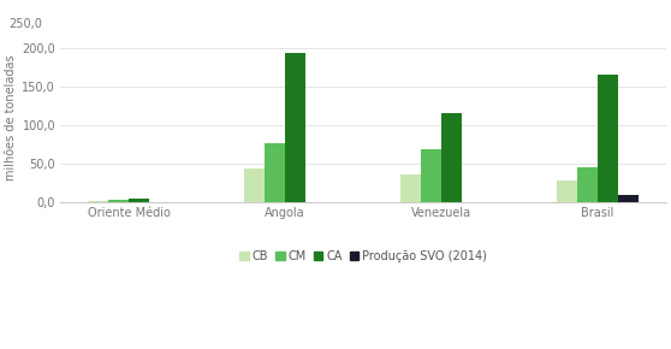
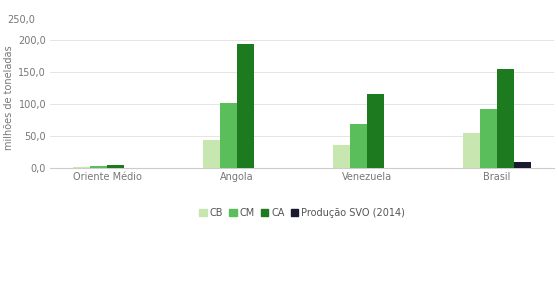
CM/Angola: 76 -> 101
CB/Brasil: 28 -> 54
CM/Brasil: 46 -> 92
CA/Brasil: 166 -> 155
